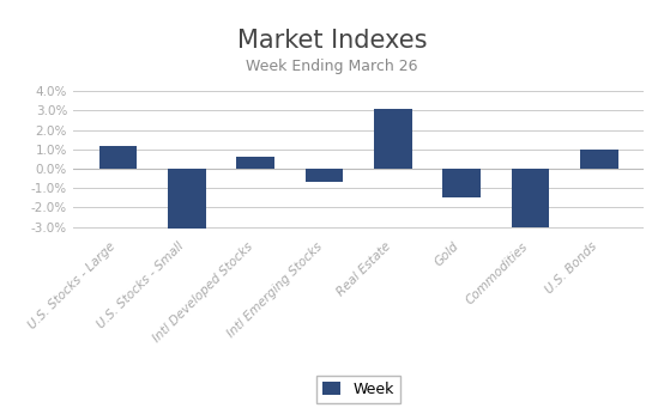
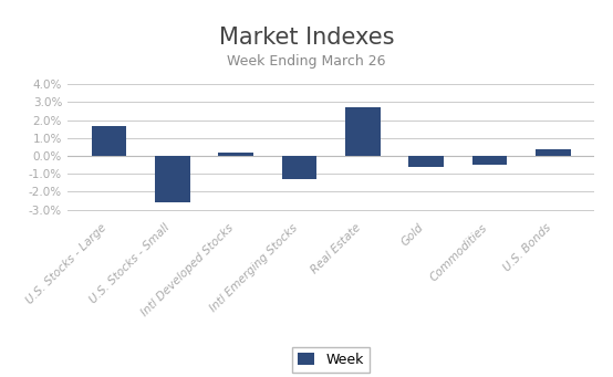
U.S. Stocks - Large: 1.2% -> 1.7%
U.S. Stocks - Small: -3.1% -> -2.6%
Intl Developed Stocks: 0.6% -> 0.2%
Intl Emerging Stocks: -0.7% -> -1.3%
Real Estate: 3.1% -> 2.7%
Gold: -1.5% -> -0.6%
Commodities: -3.0% -> -0.5%
U.S. Bonds: 1.0% -> 0.4%
